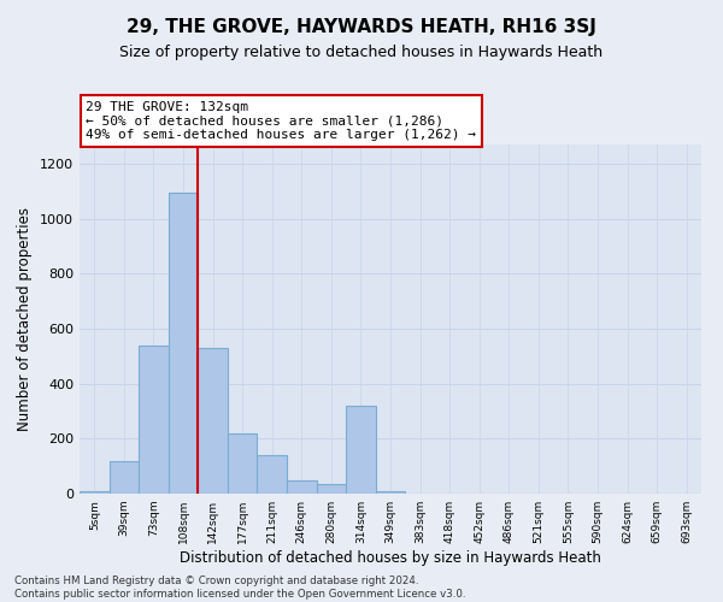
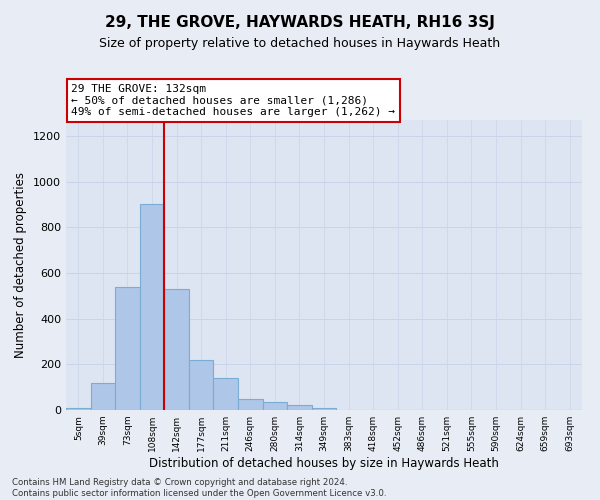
108sqm: 1095 -> 900
314sqm: 320 -> 20
